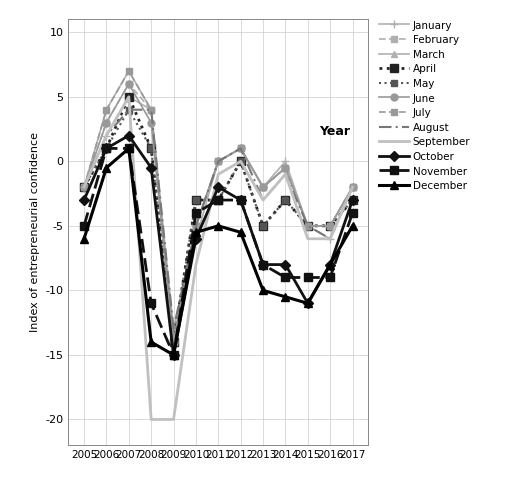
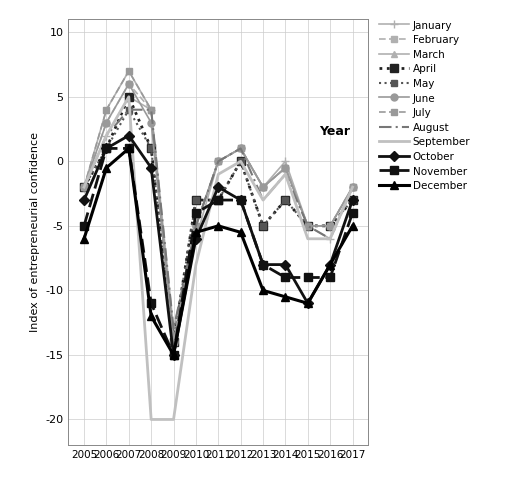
December/2008: -14.0 -> -12.0
